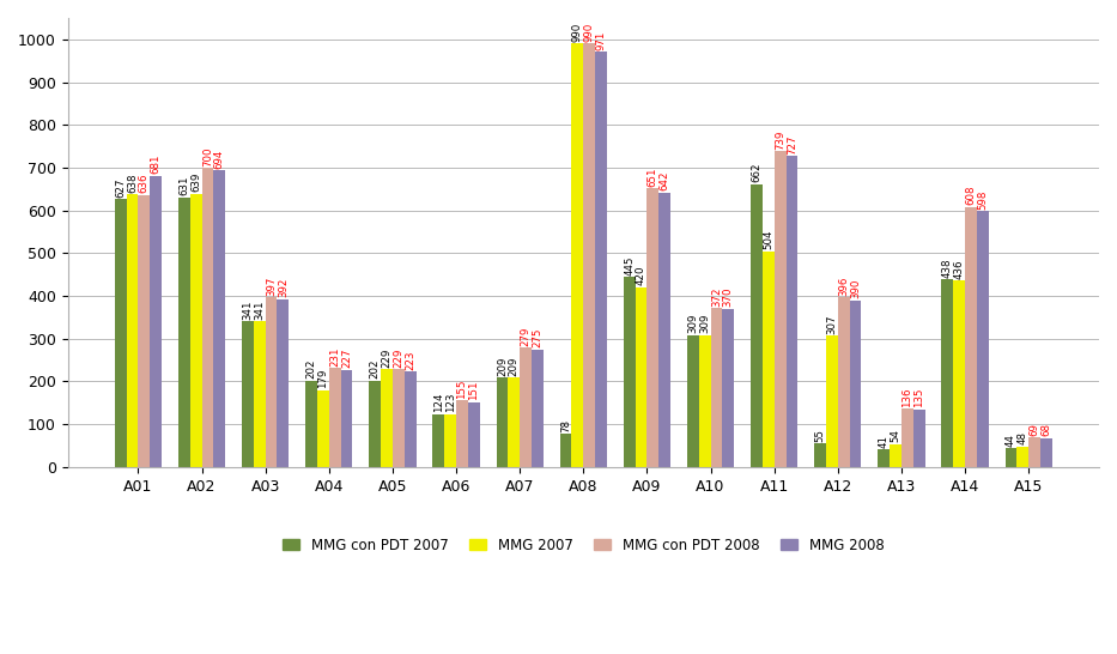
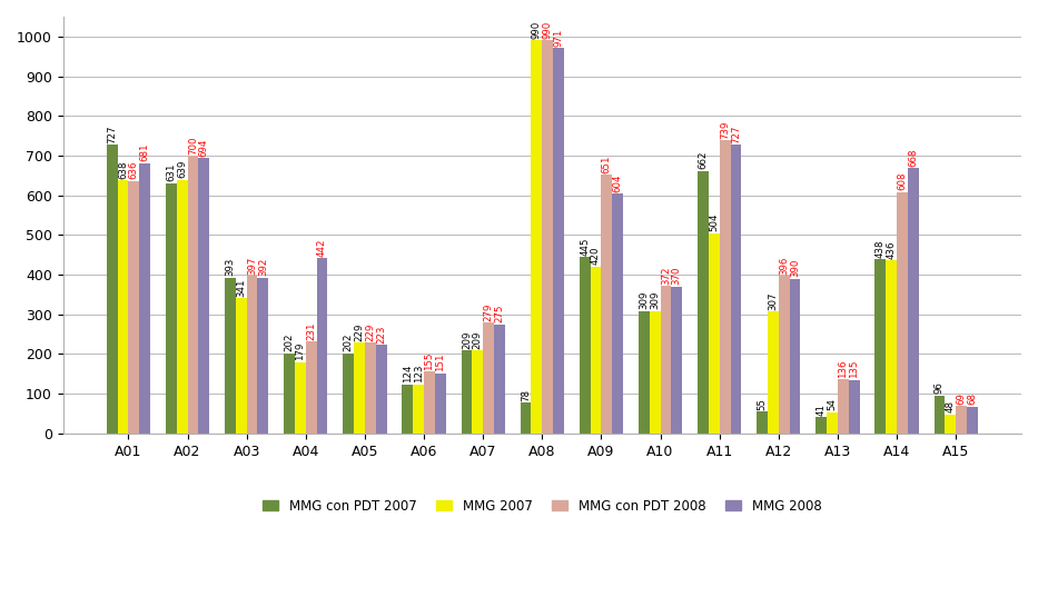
MMG con PDT 2007/A01: 627 -> 727
MMG con PDT 2007/A03: 341 -> 393
MMG 2008/A04: 227 -> 442
MMG 2008/A09: 642 -> 604
MMG 2008/A14: 598 -> 668
MMG con PDT 2007/A15: 44 -> 96
